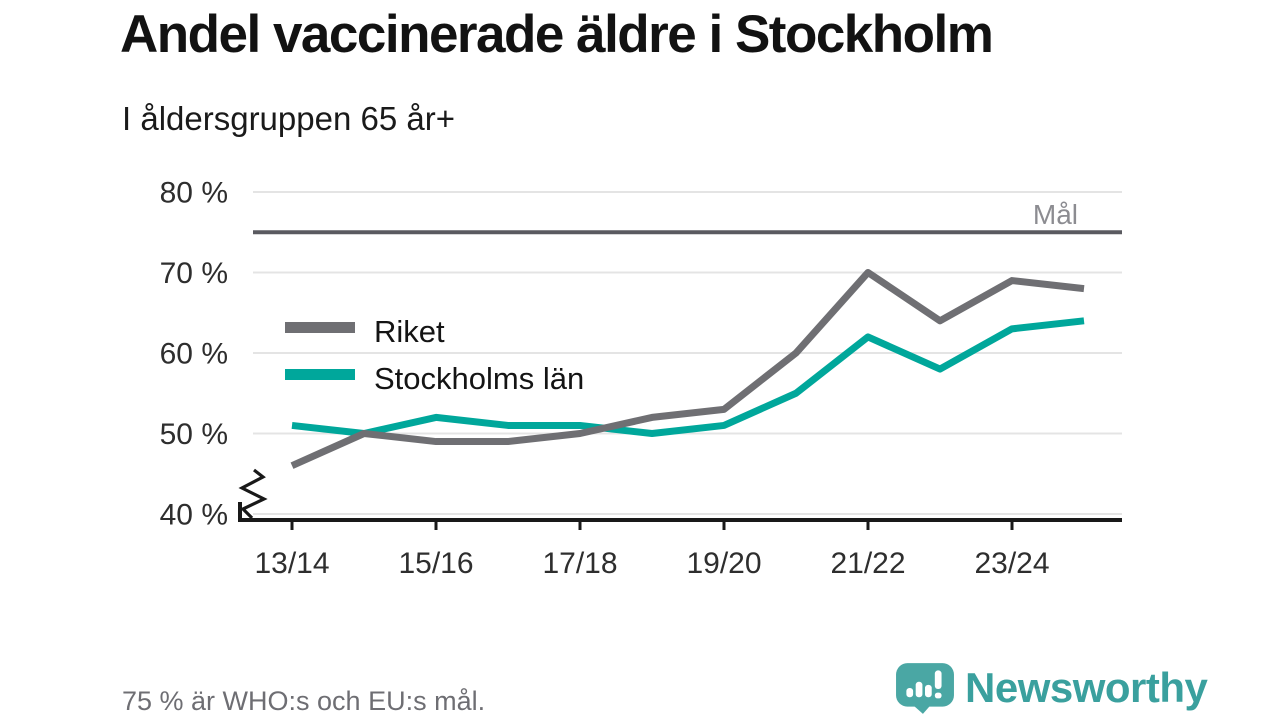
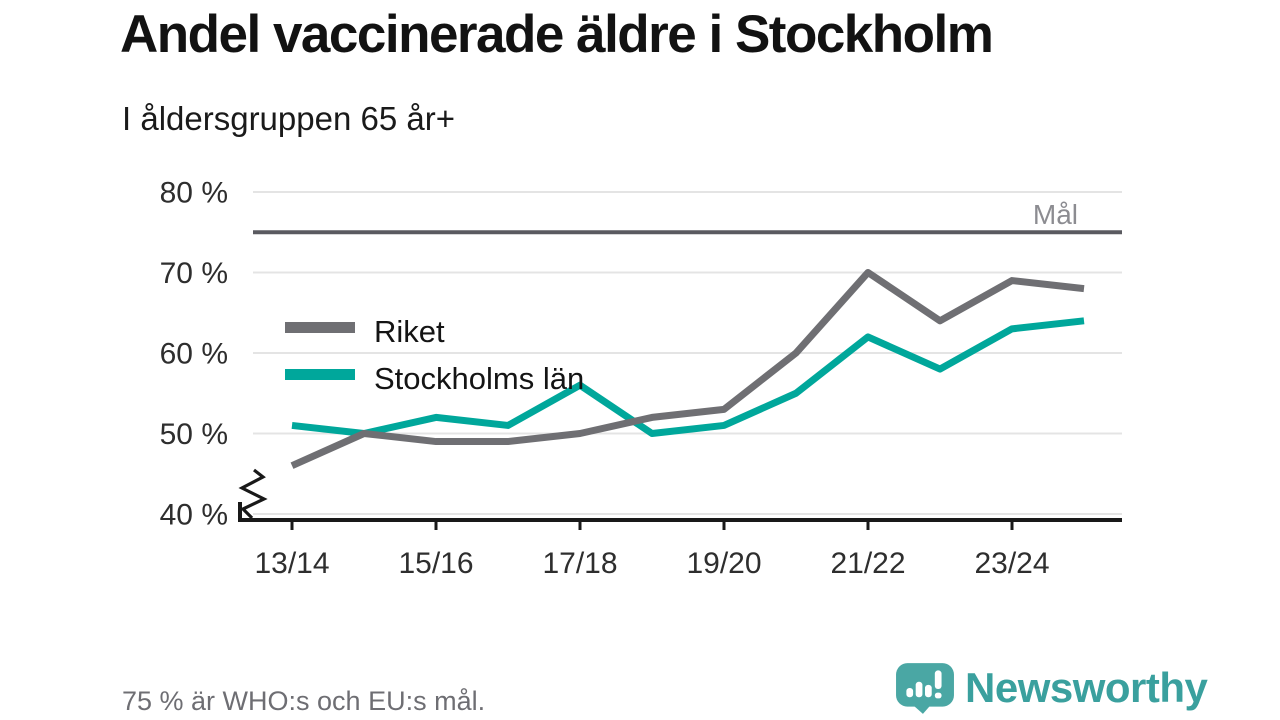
Stockholms län/17/18: 51% -> 56%
